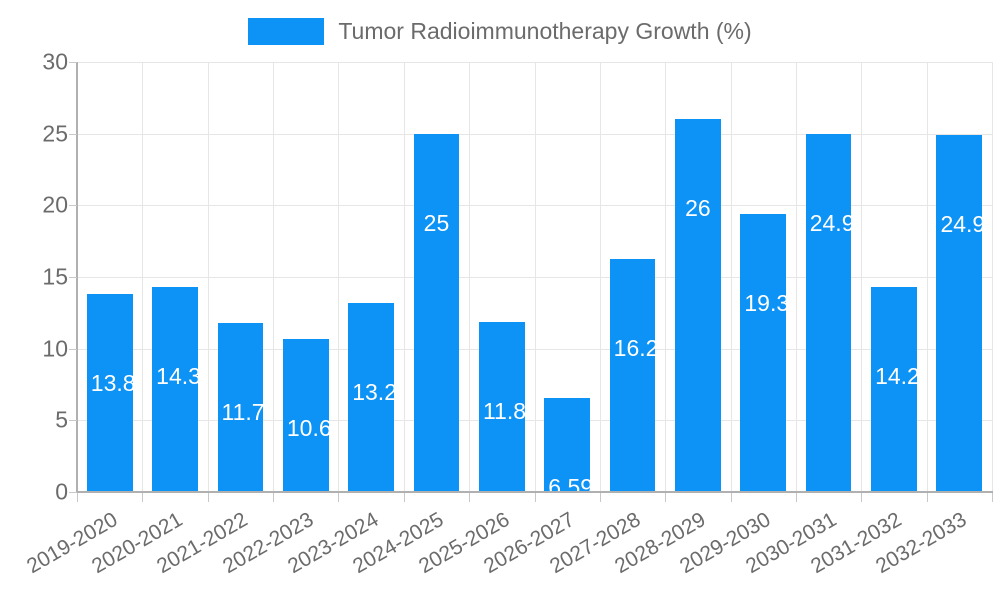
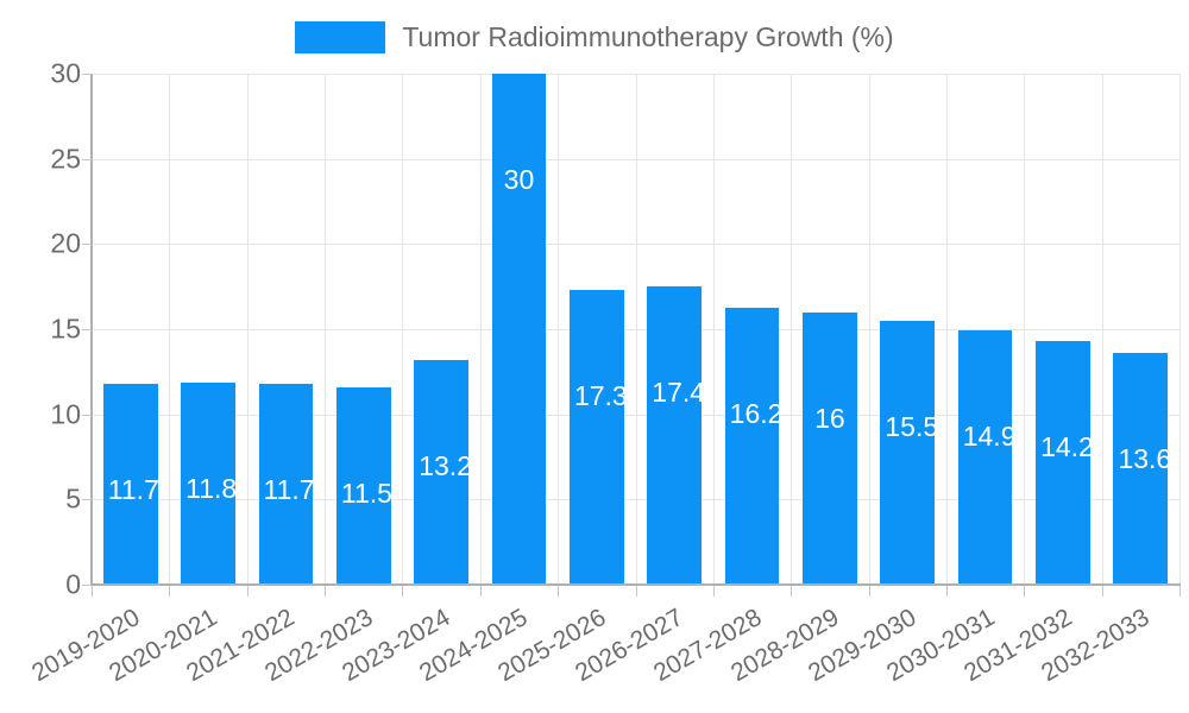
2019-2020: 13.84 -> 11.76
2020-2021: 14.31 -> 11.84
2022-2023: 10.68 -> 11.58
2024-2025: 25 -> 30
2025-2026: 11.83 -> 17.31
2026-2027: 6.59 -> 17.49
2028-2029: 26 -> 16
2029-2030: 19.37 -> 15.52
2030-2031: 24.95 -> 14.93
2032-2033: 24.90 -> 13.64
